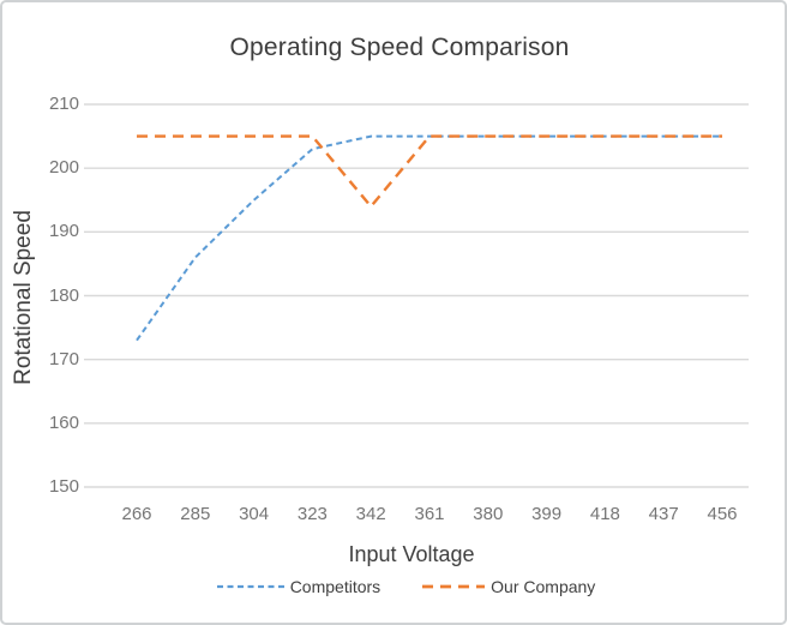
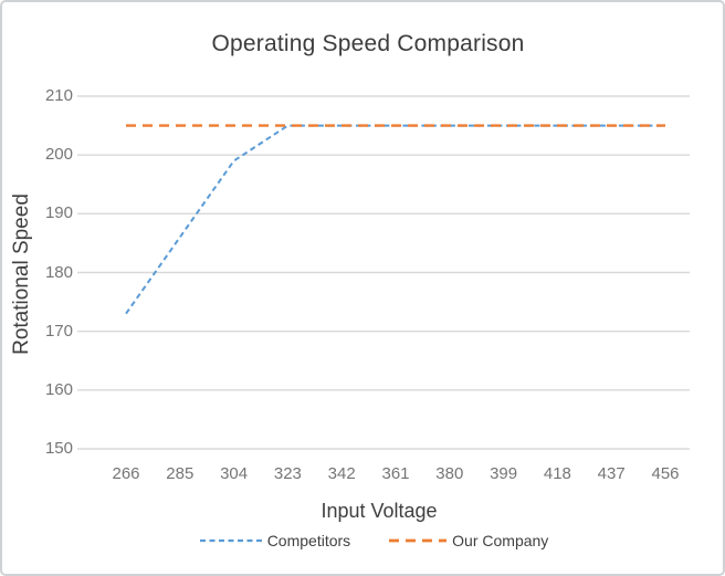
Competitors/304: 195 -> 199
Competitors/323: 203 -> 205
Our Company/342: 194 -> 205
